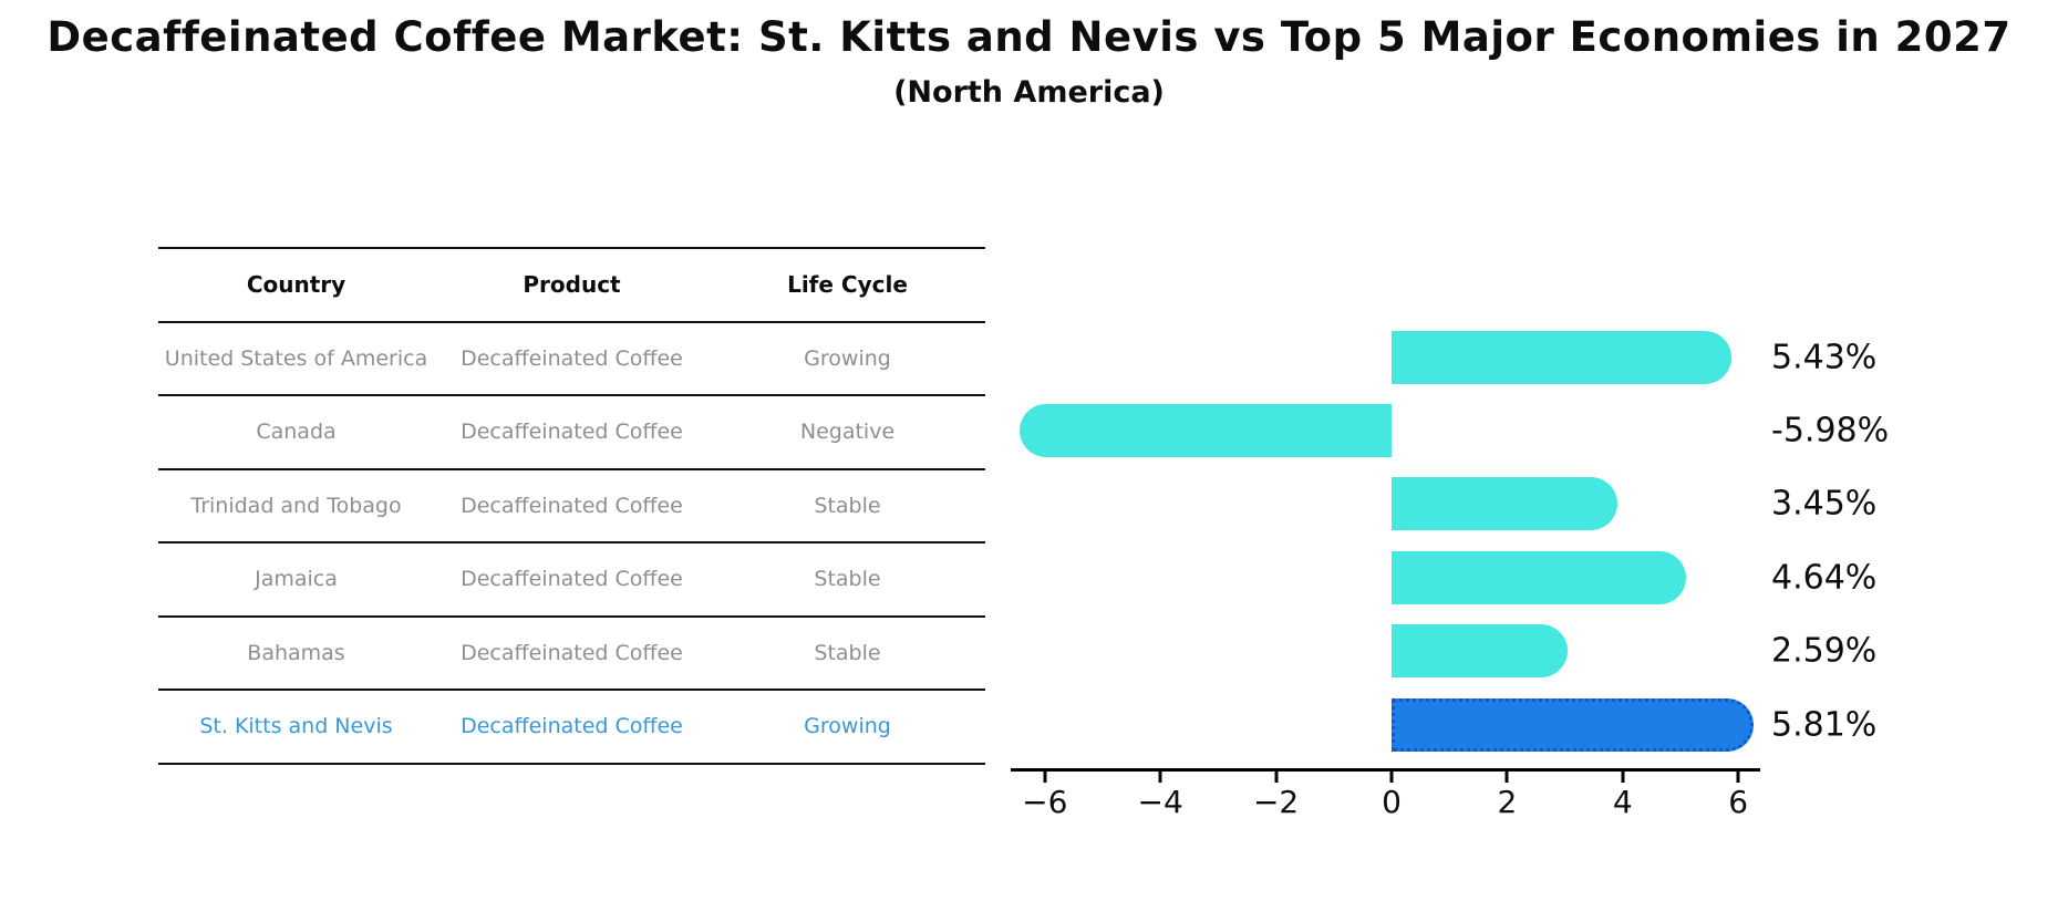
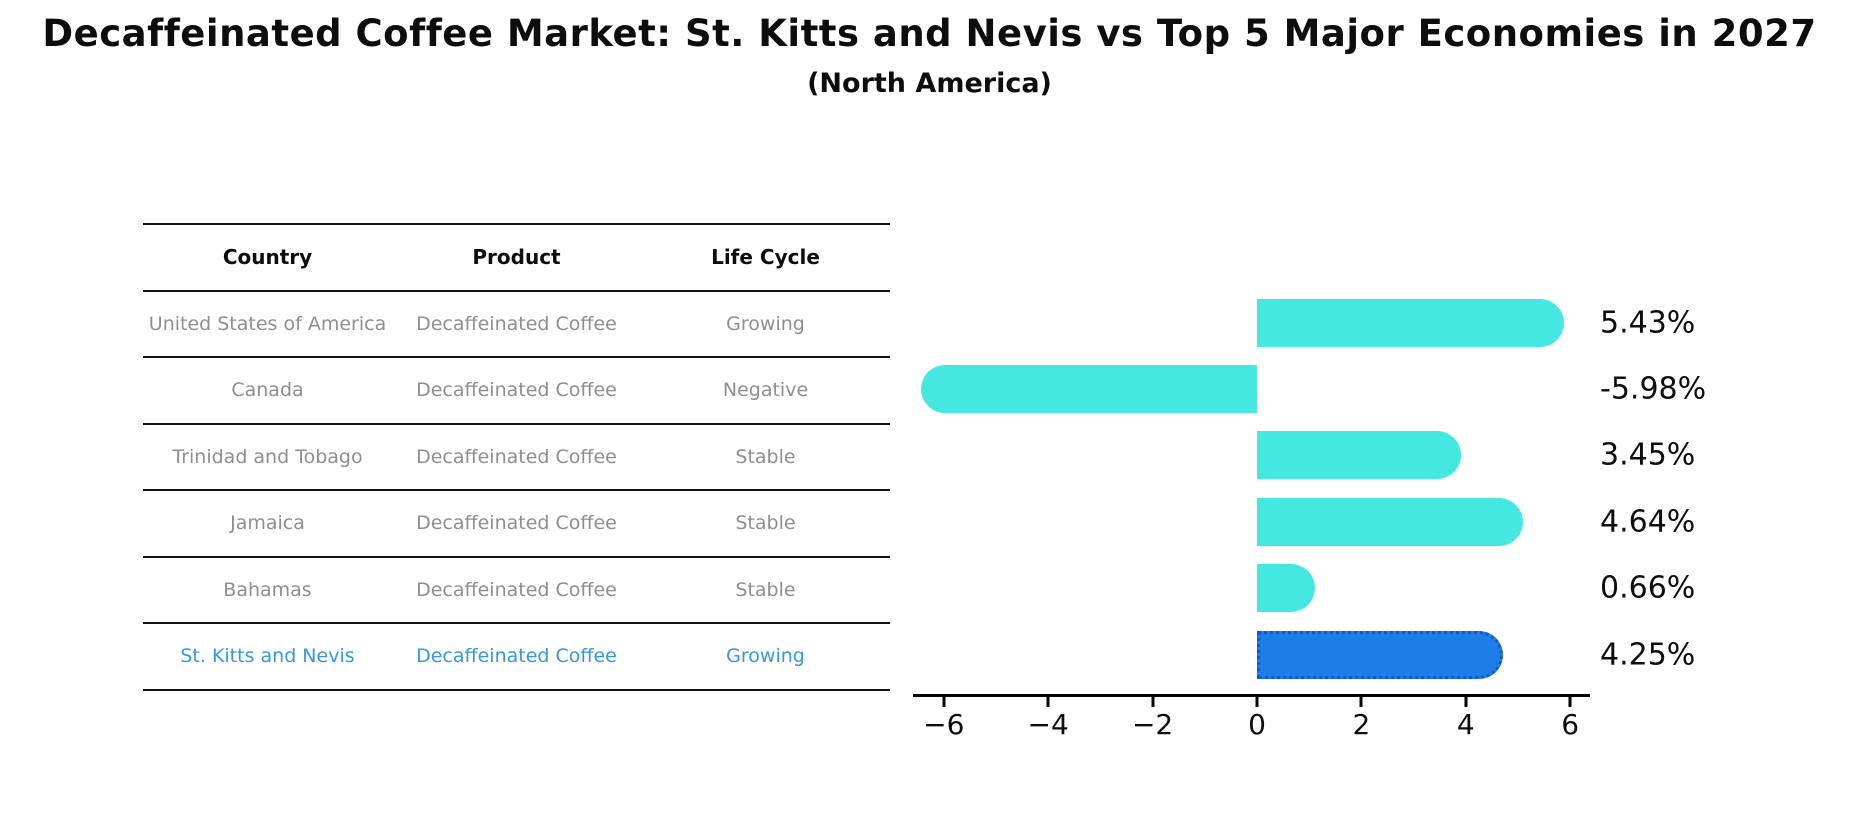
Bahamas: 2.59% -> 0.66%
St. Kitts and Nevis: 5.81% -> 4.25%
